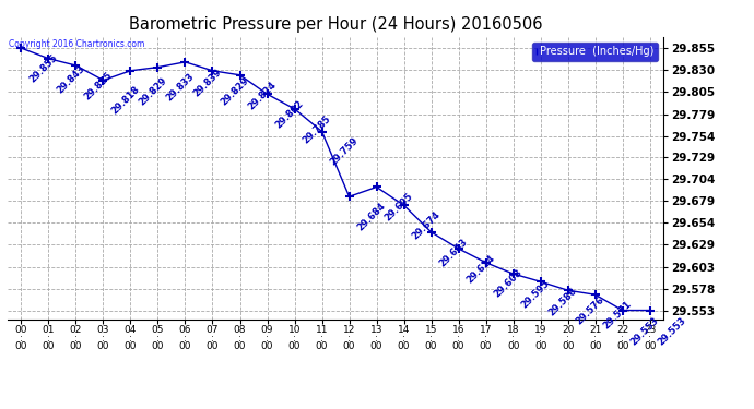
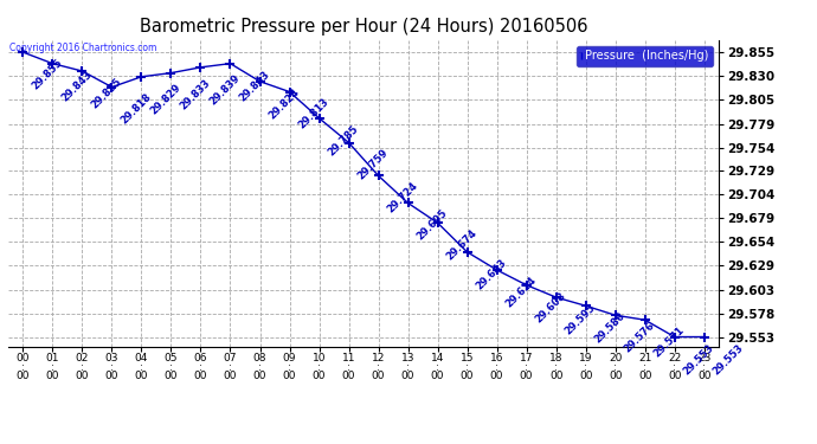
07 : 00: 29.829 -> 29.843
09 : 00: 29.802 -> 29.813
12 : 00: 29.684 -> 29.724
